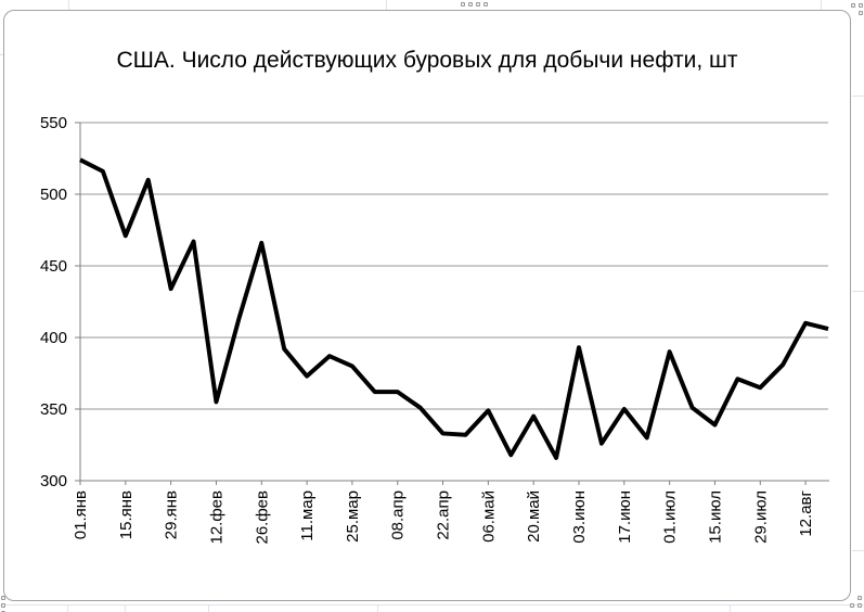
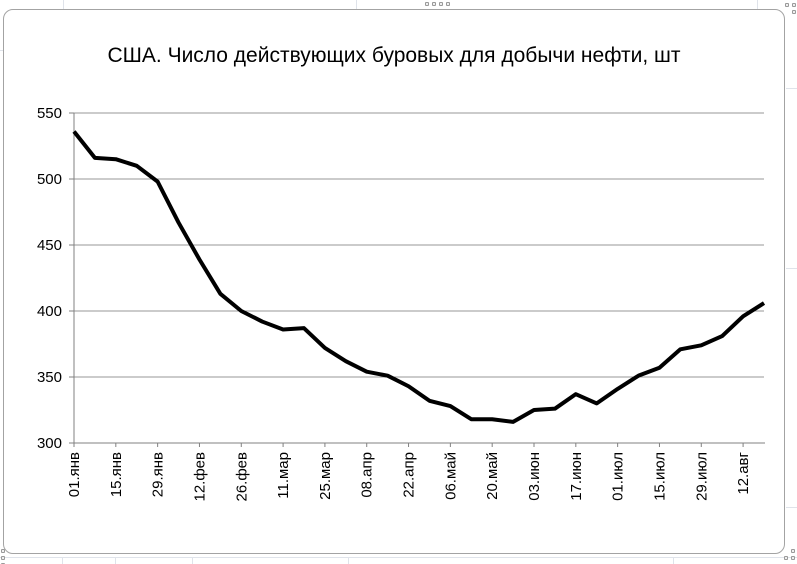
01.янв: 524 -> 536
15.янв: 471 -> 515
29.янв: 434 -> 498
12.фев: 355 -> 439
26.фев: 466 -> 400
11.мар: 373 -> 386
25.мар: 380 -> 372
08.апр: 362 -> 354
22.апр: 333 -> 343
06.май: 349 -> 328
20.май: 345 -> 318
03.июн: 393 -> 325
17.июн: 350 -> 337
01.июл: 390 -> 341
15.июл: 339 -> 357
29.июл: 365 -> 374
12.авг: 410 -> 396
